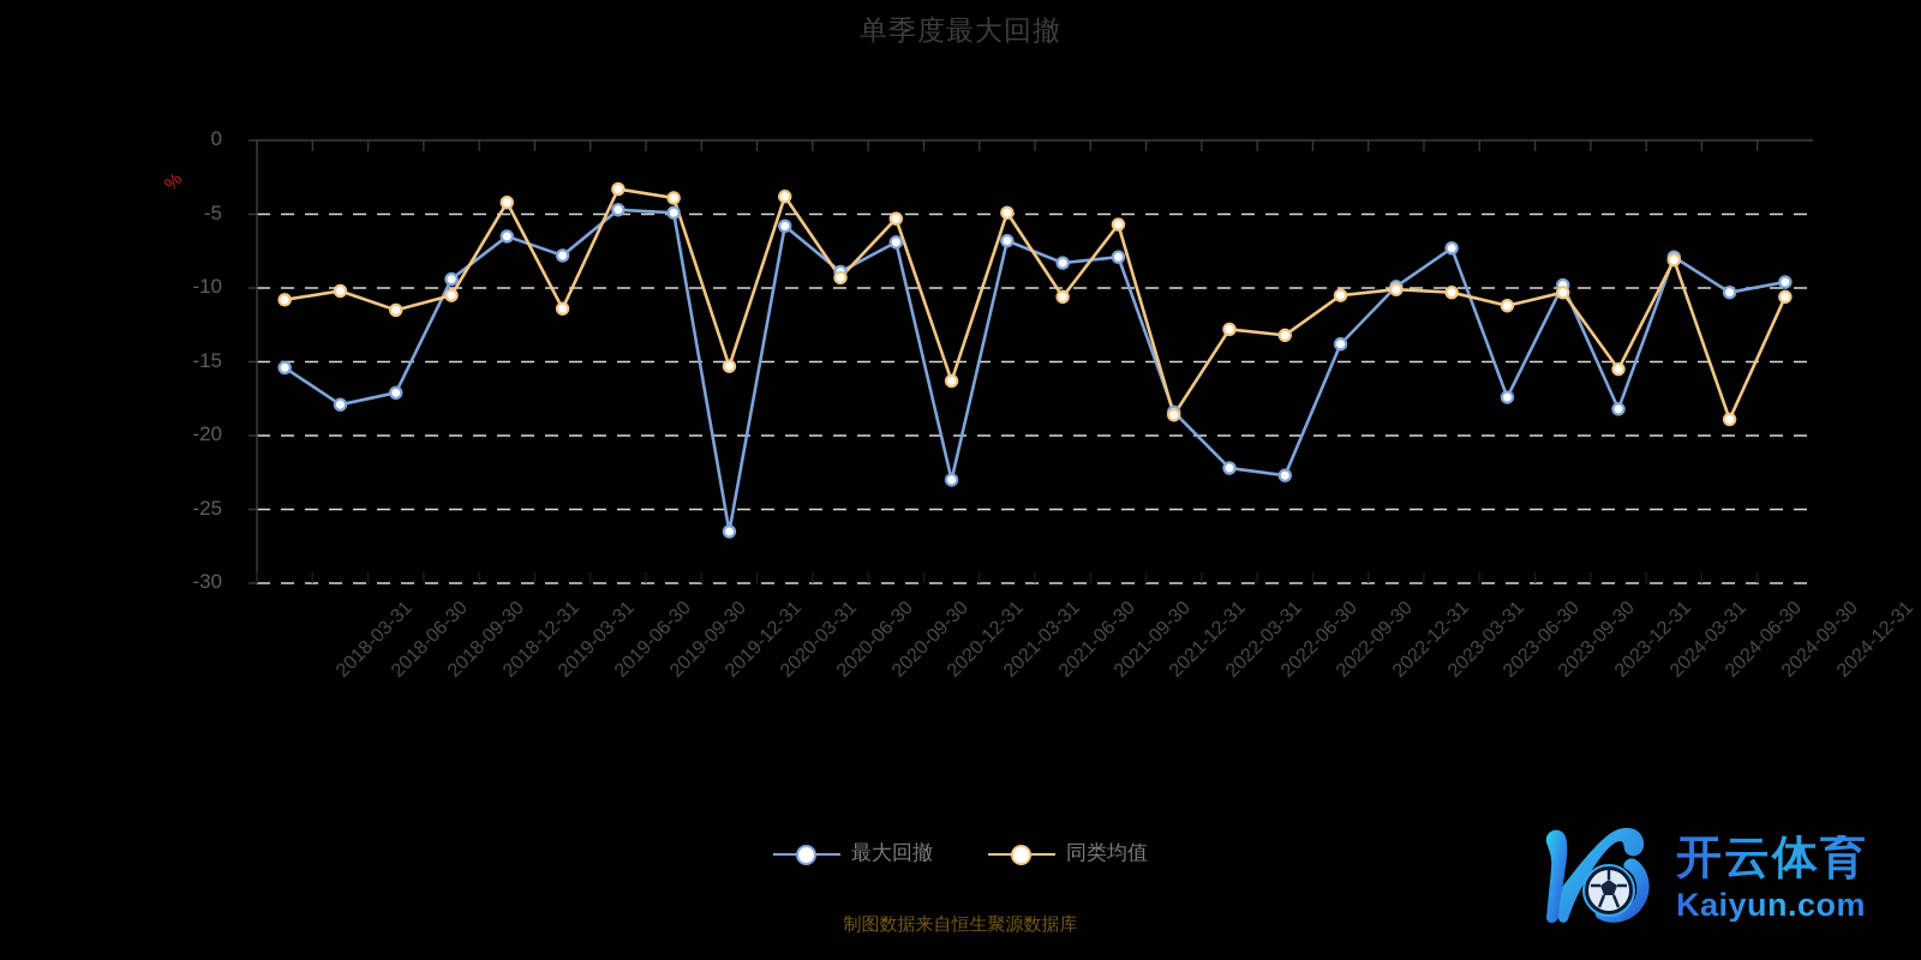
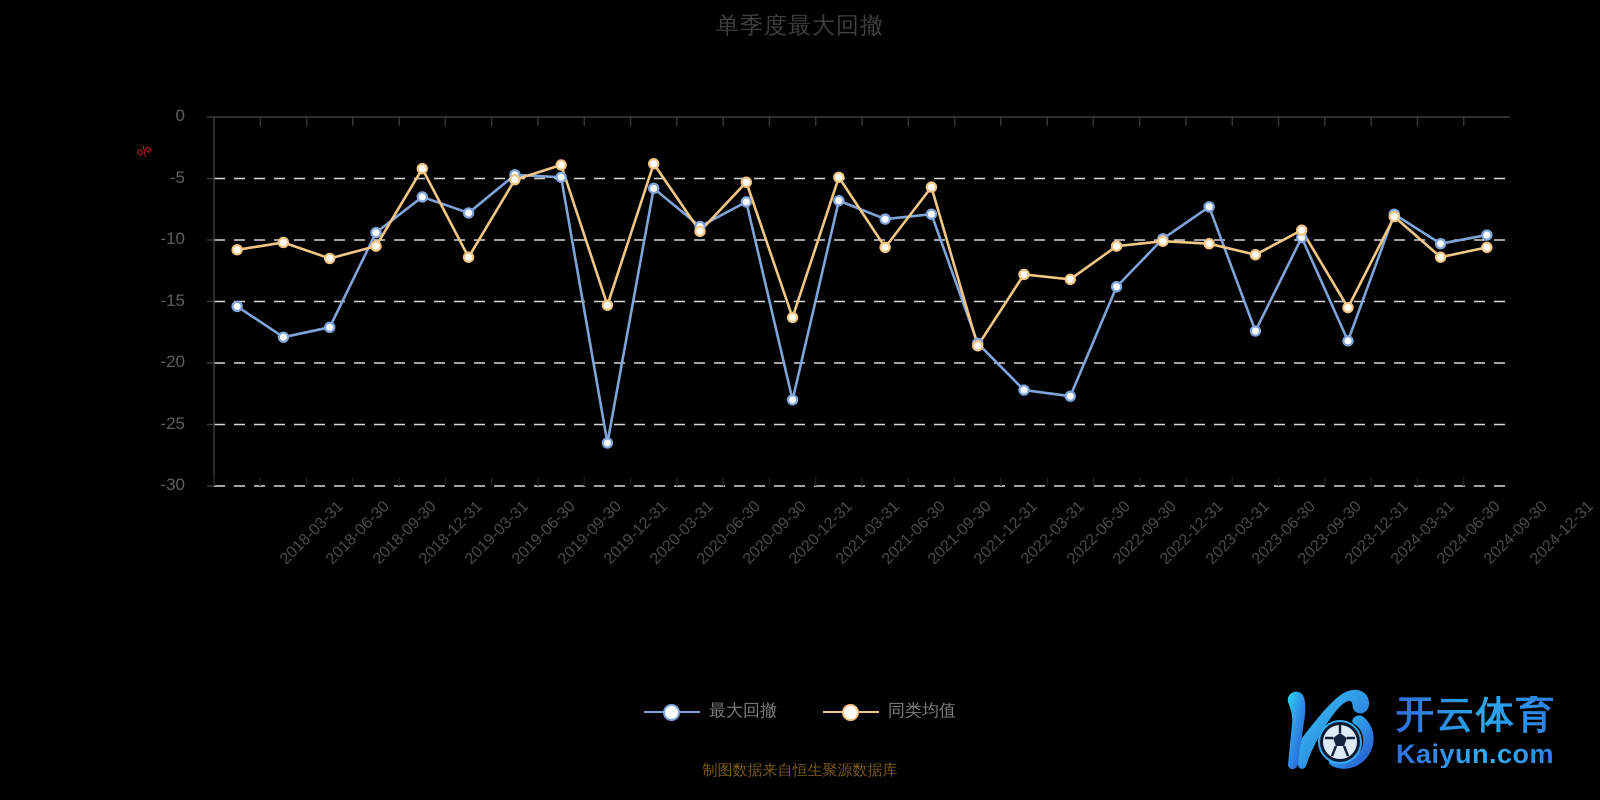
同类均值/2019-09-30: -3.3 -> -5.1
同类均值/2023-12-31: -10.3 -> -9.2
同类均值/2024-09-30: -18.9 -> -11.4
